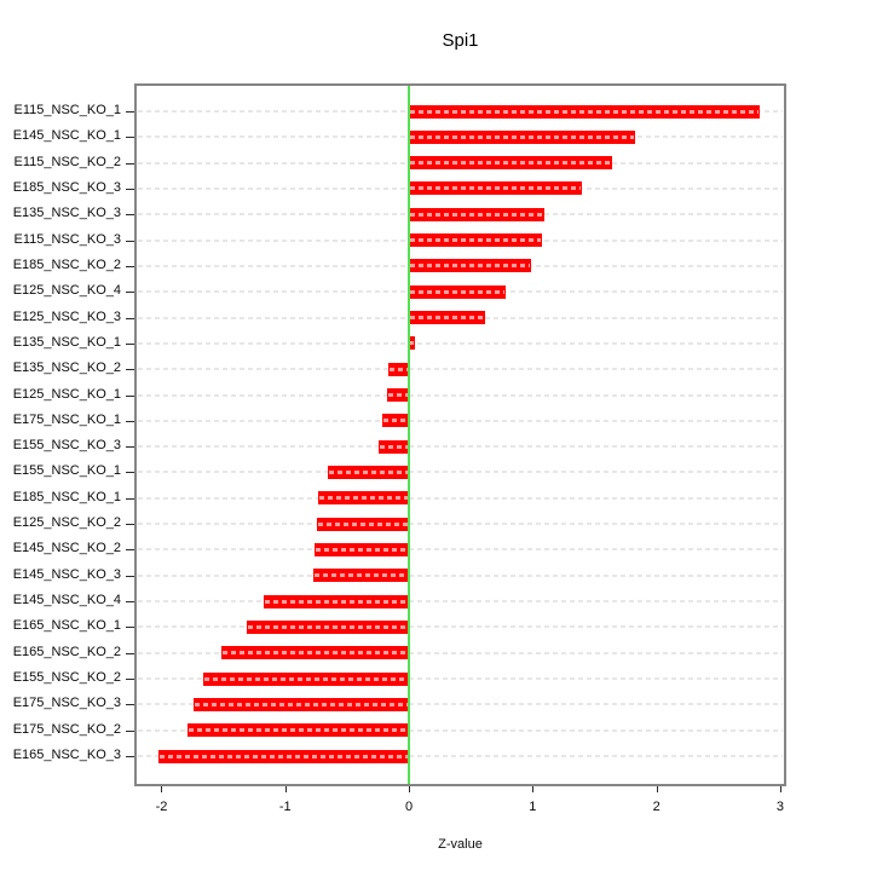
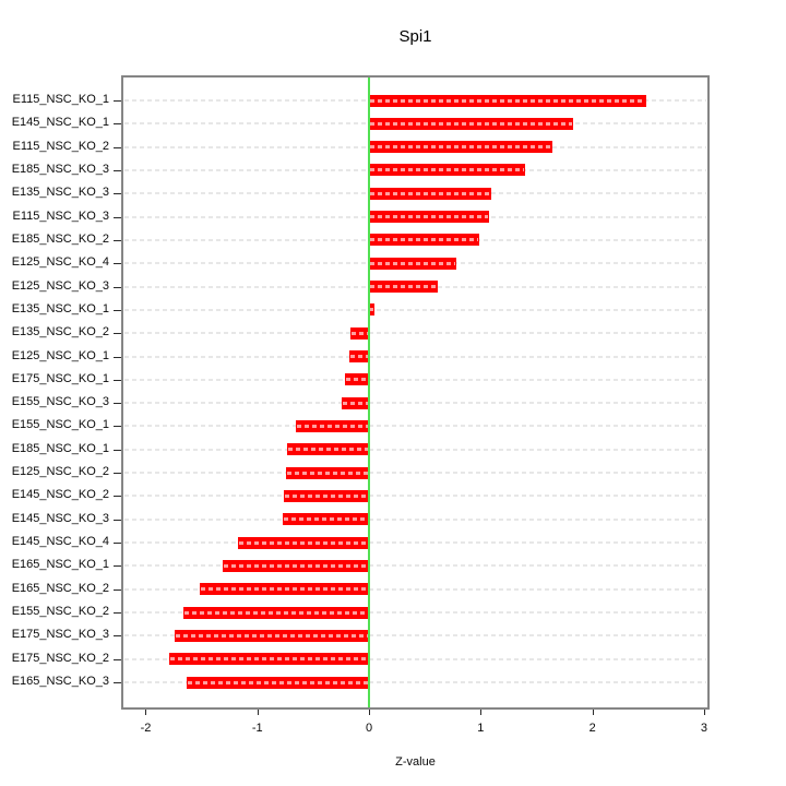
E115_NSC_KO_1: 2.83 -> 2.48
E165_NSC_KO_3: -2.02 -> -1.63
